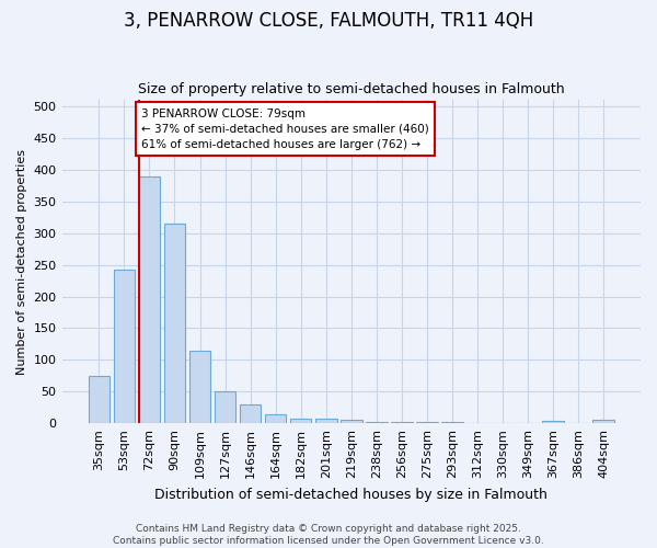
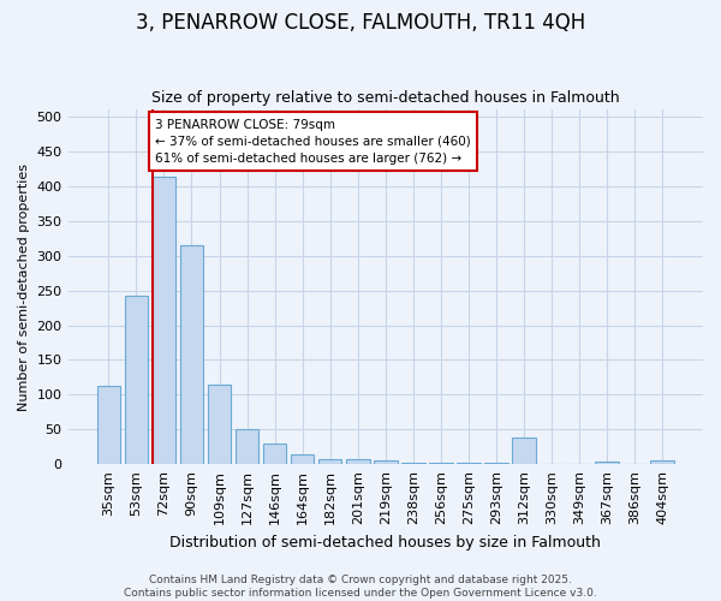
35sqm: 75 -> 112
72sqm: 390 -> 414
312sqm: 1 -> 38
